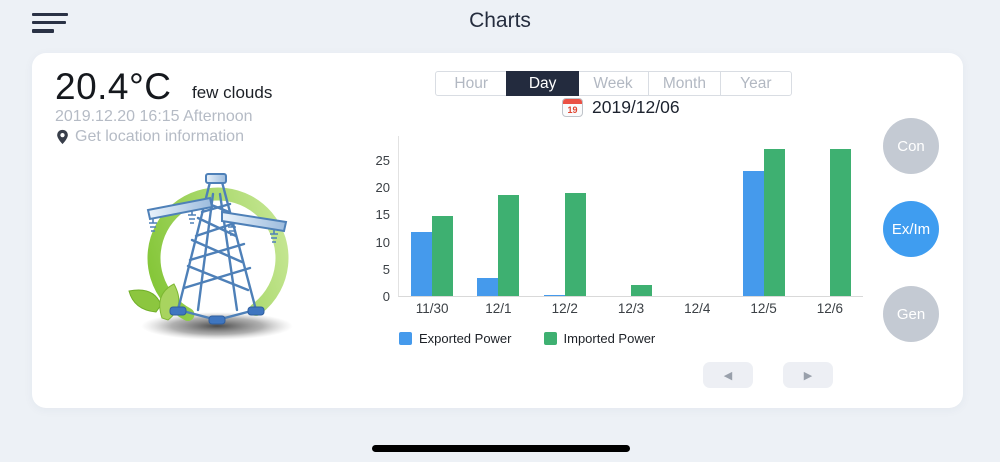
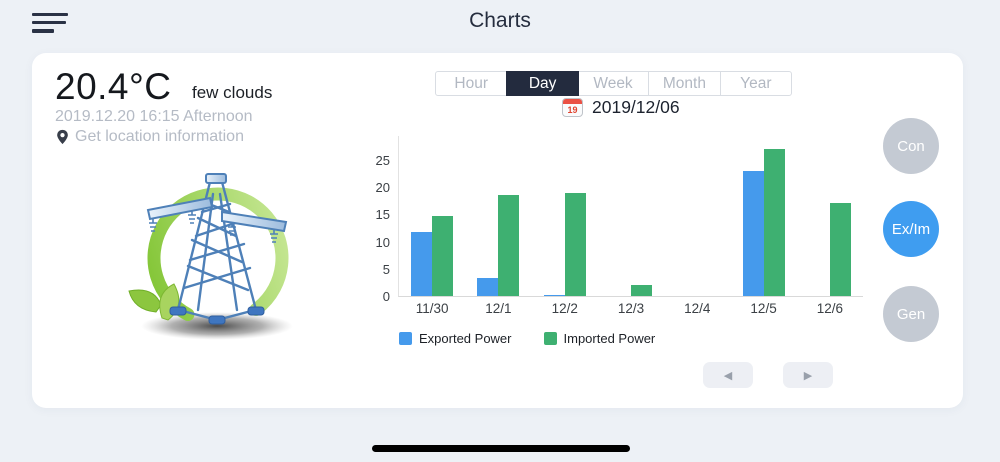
Imported Power/12/6: 27 -> 17
